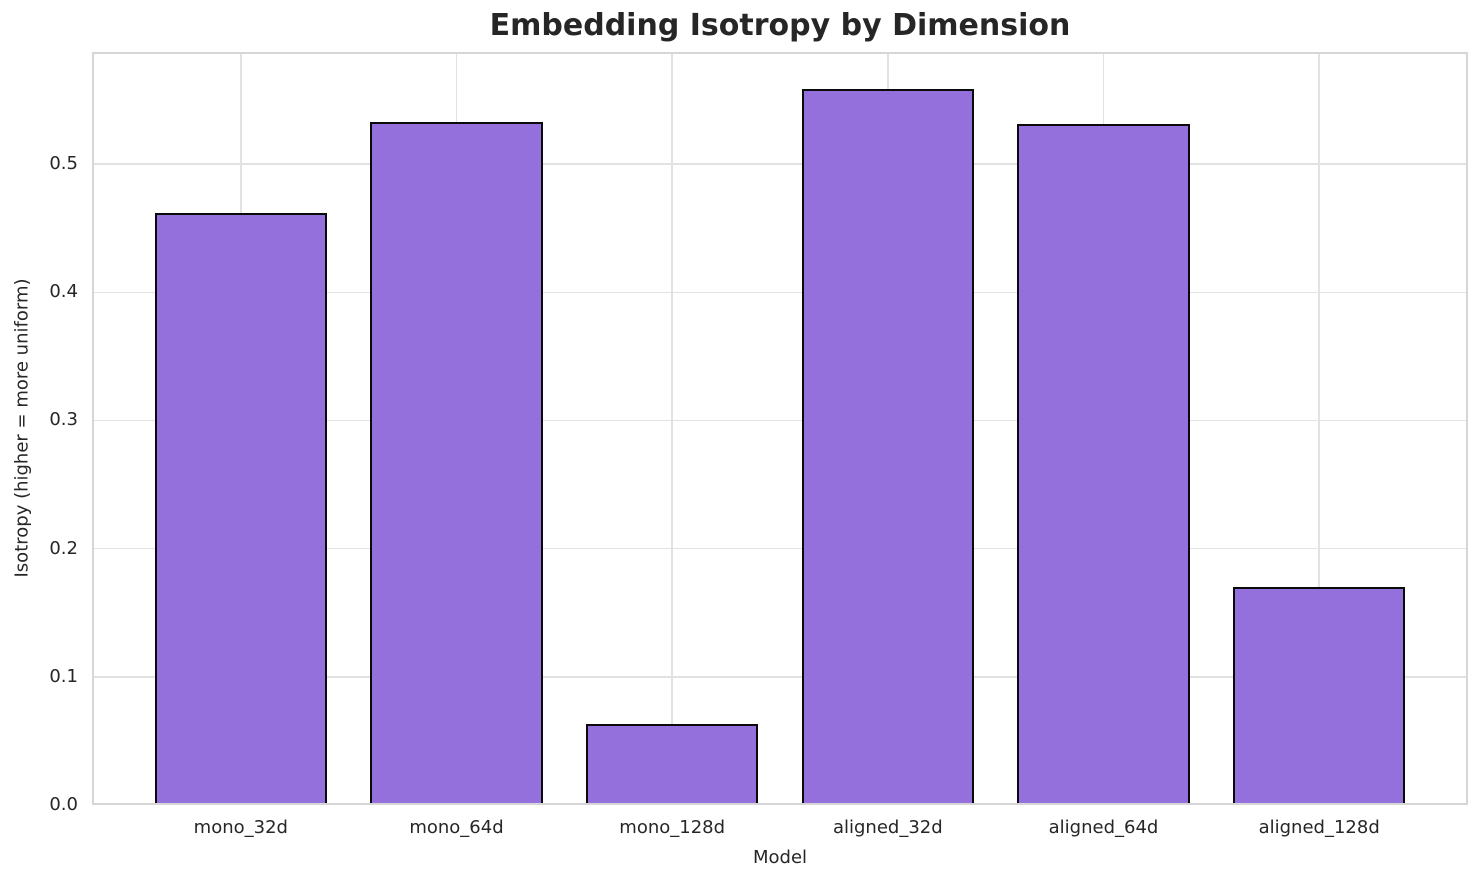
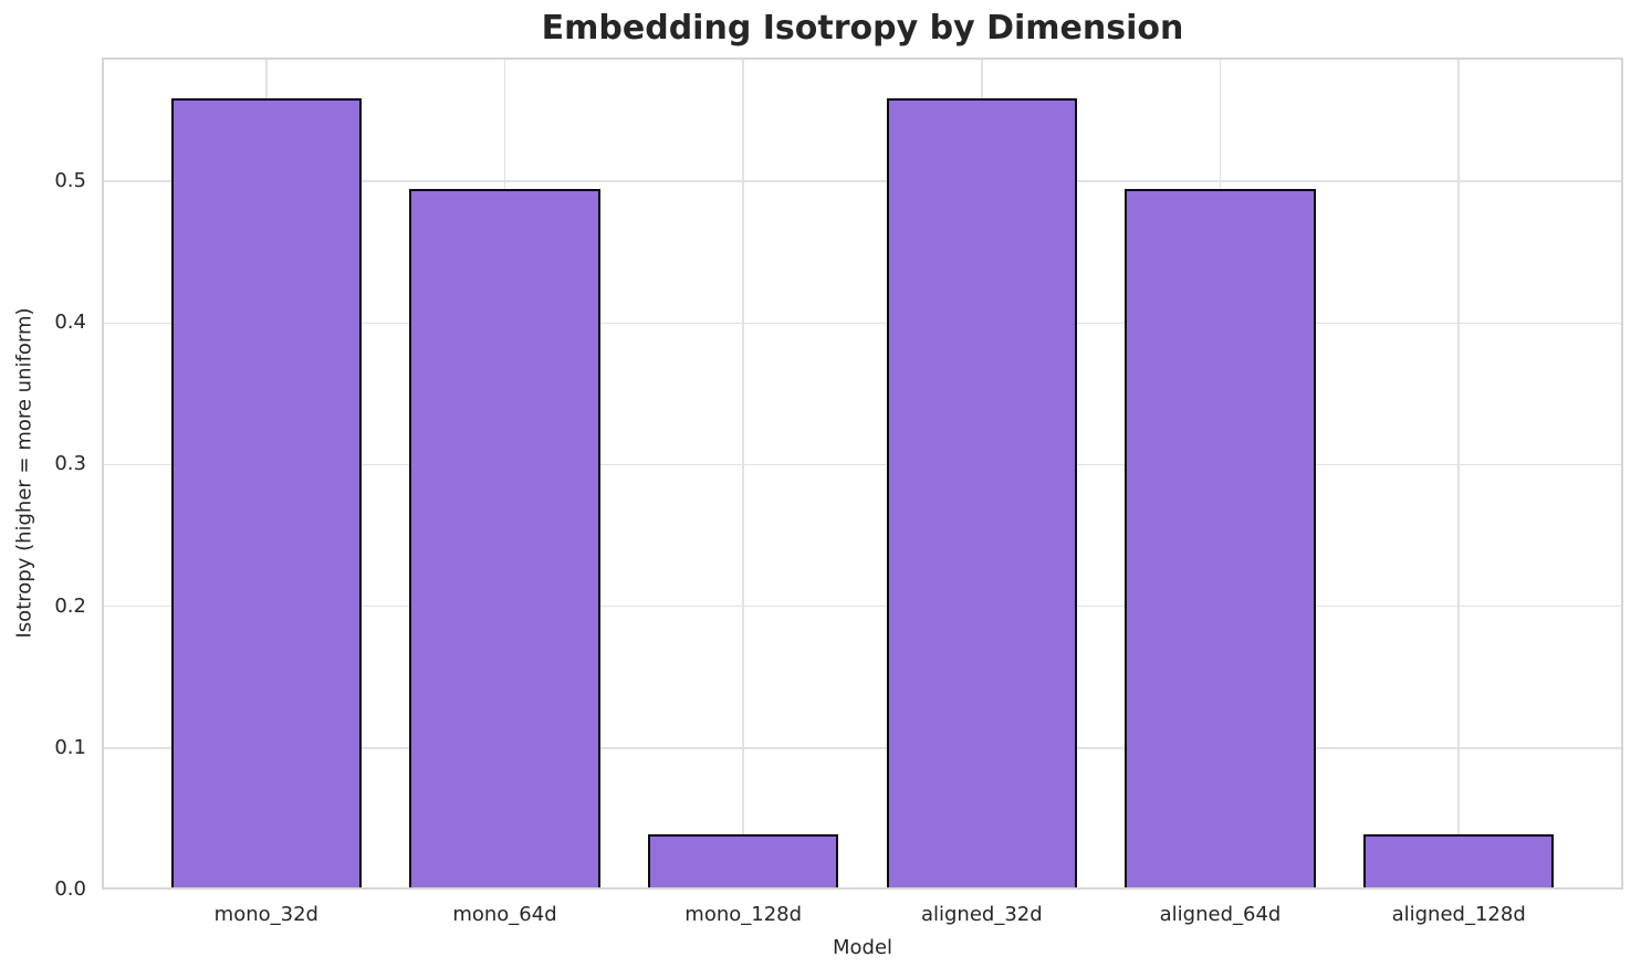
mono_32d: 0.462 -> 0.559
mono_64d: 0.533 -> 0.495
mono_128d: 0.063 -> 0.039
aligned_64d: 0.531 -> 0.495
aligned_128d: 0.170 -> 0.039
